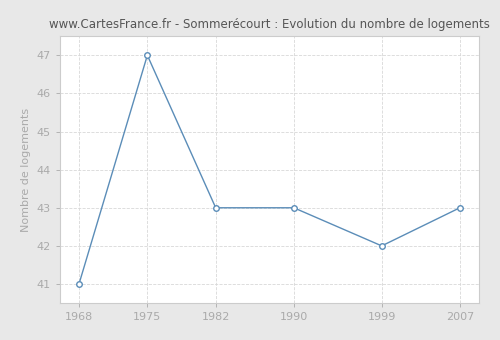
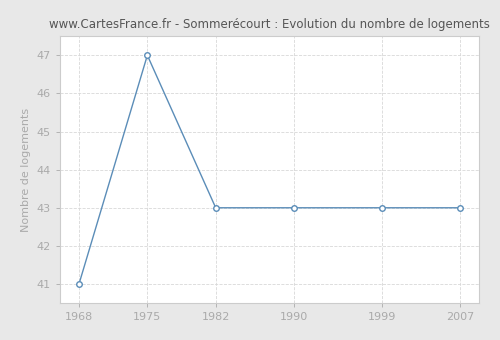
1999: 42 -> 43
